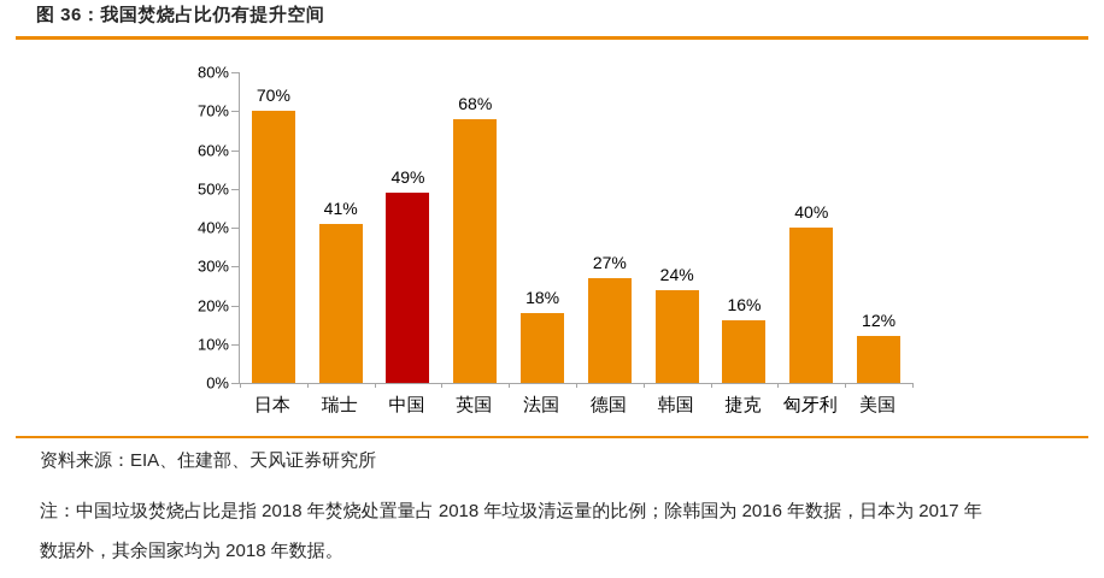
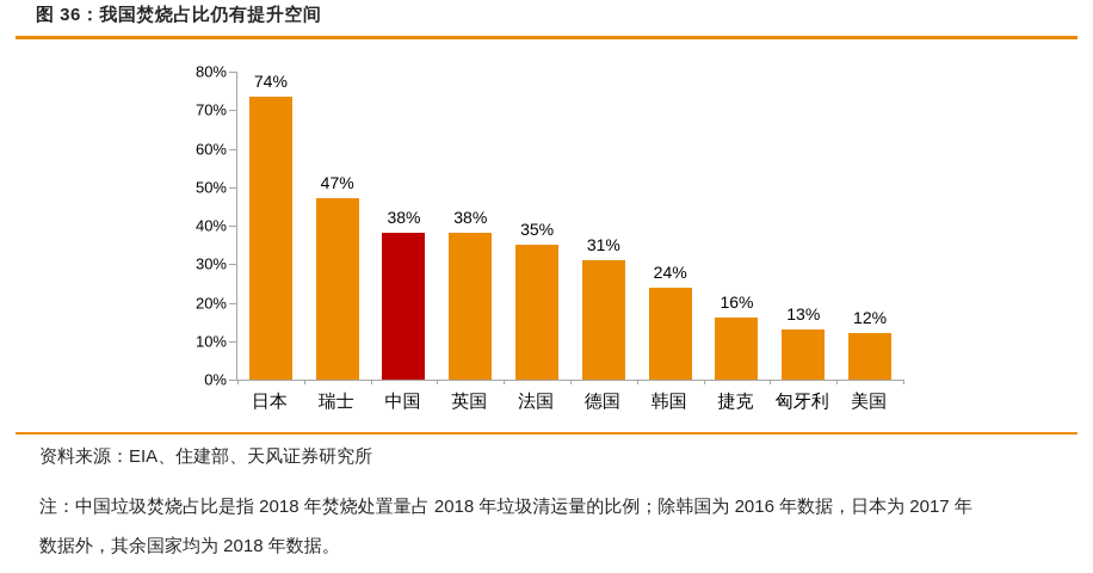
日本: 70% -> 74%
瑞士: 41% -> 47%
中国: 49% -> 38%
英国: 68% -> 38%
法国: 18% -> 35%
德国: 27% -> 31%
匈牙利: 40% -> 13%
